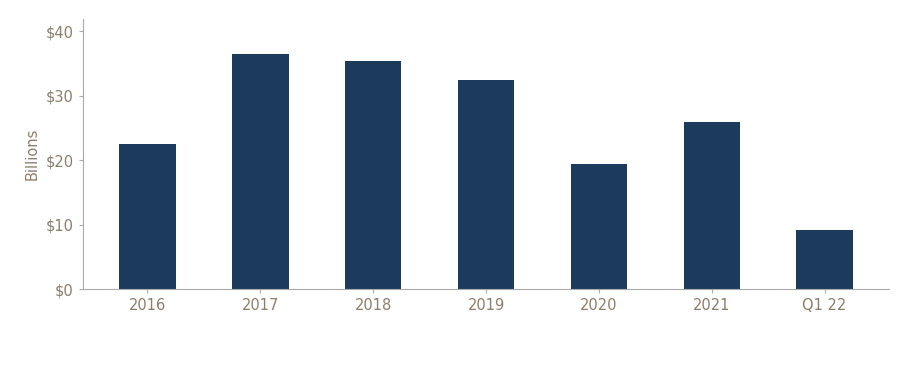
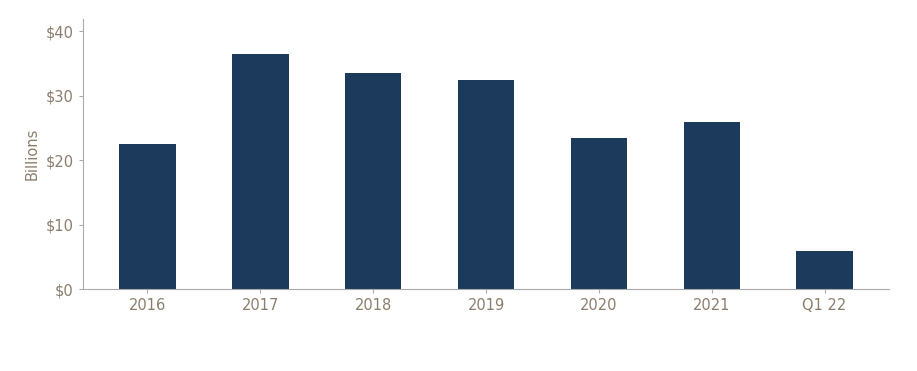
2018: $35.4 -> $33.5
2020: $19.4 -> $23.5
Q1 22: $9.2 -> $6.0
